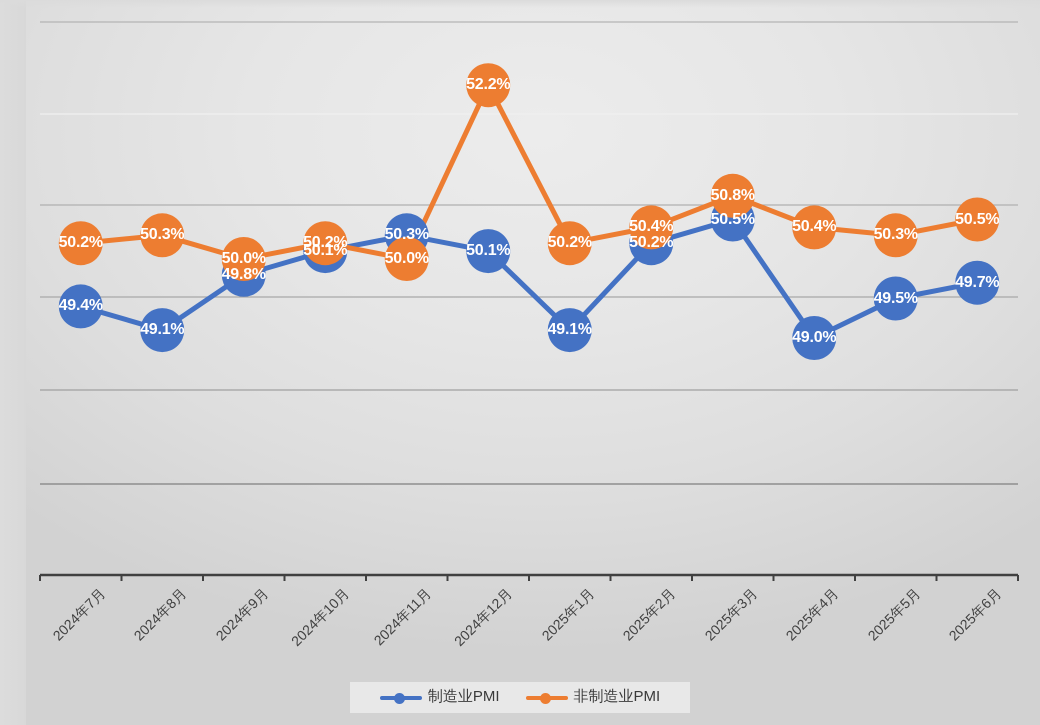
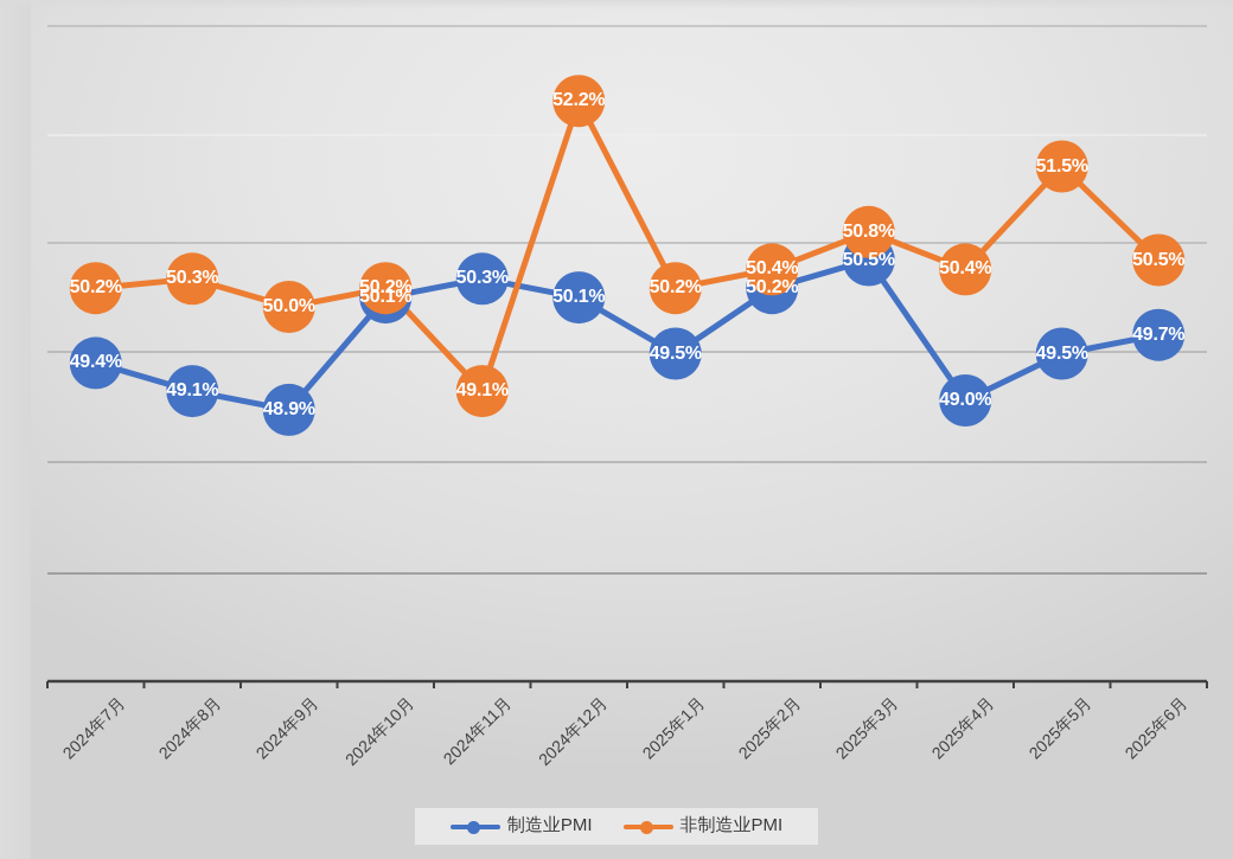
制造业PMI/2024年9月: 49.8% -> 48.9%
非制造业PMI/2024年11月: 50.0% -> 49.1%
制造业PMI/2025年1月: 49.1% -> 49.5%
非制造业PMI/2025年5月: 50.3% -> 51.5%
